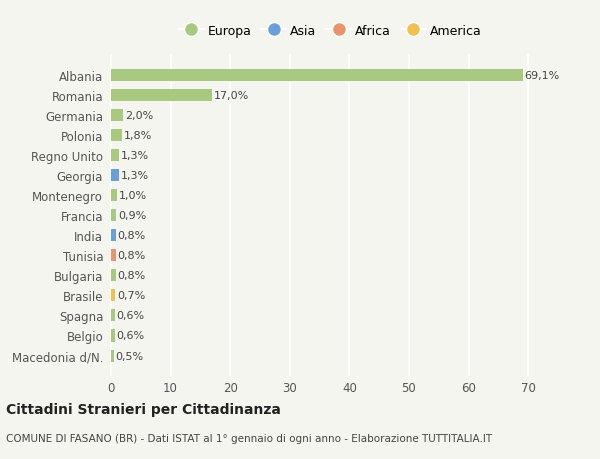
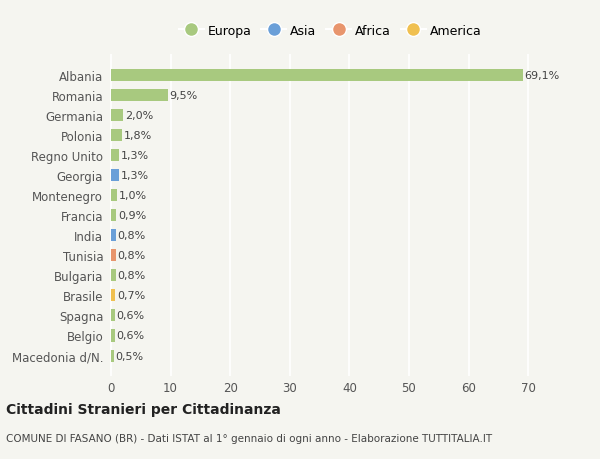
Romania: 17,0% -> 9,5%
